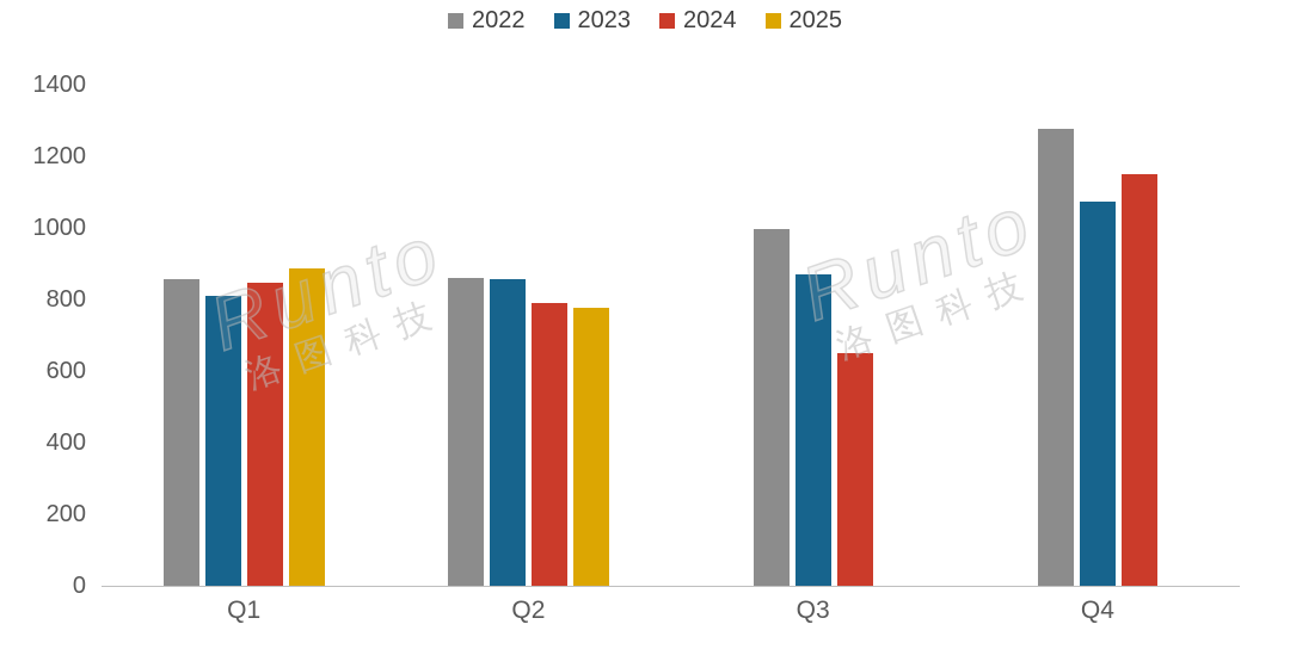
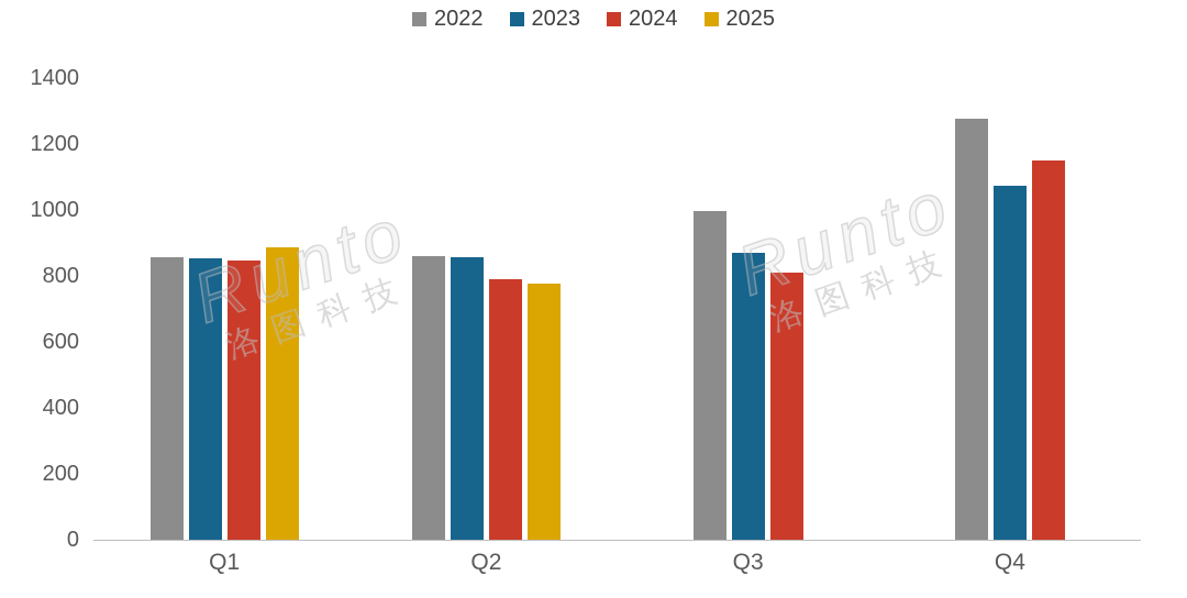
2023/Q1: 810 -> 850
2024/Q3: 650 -> 810
